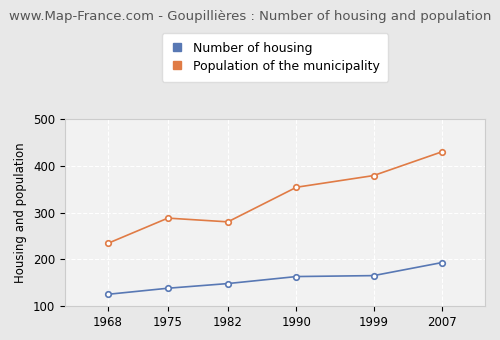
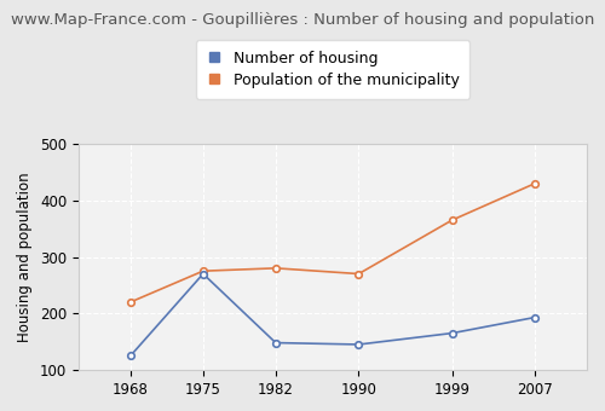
Population of the municipality/1968: 234 -> 220
Number of housing/1975: 138 -> 270
Population of the municipality/1975: 288 -> 275
Number of housing/1990: 163 -> 145
Population of the municipality/1990: 354 -> 270
Population of the municipality/1999: 379 -> 365
